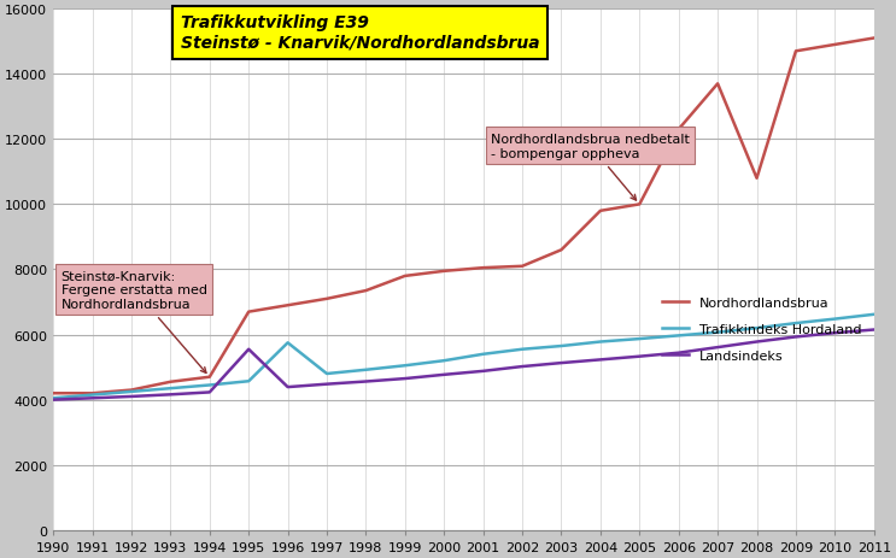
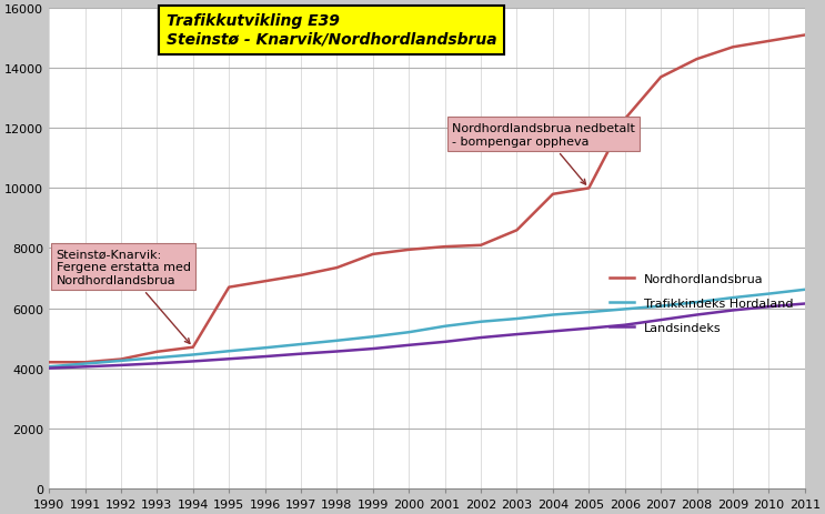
Landsindeks/1995: 5550 -> 4310
Trafikkindeks Hordaland/1996: 5750 -> 4680
Nordhordlandsbrua/2008: 10800 -> 14300
